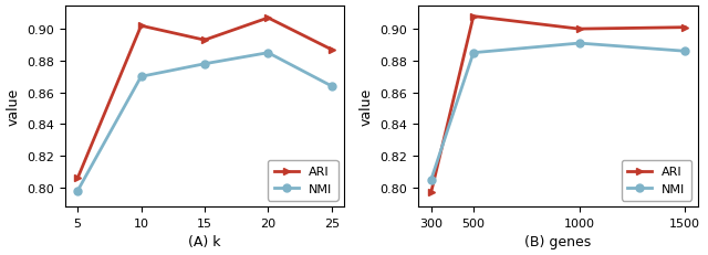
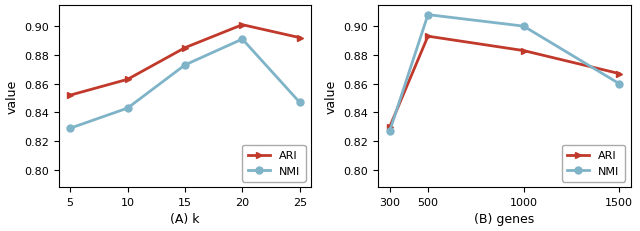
ARI/5: 0.806 -> 0.852
NMI/5: 0.798 -> 0.829
ARI/10: 0.902 -> 0.863
NMI/10: 0.870 -> 0.843
ARI/15: 0.893 -> 0.885
NMI/15: 0.878 -> 0.873
ARI/20: 0.907 -> 0.901
NMI/20: 0.885 -> 0.891
ARI/25: 0.887 -> 0.892
NMI/25: 0.864 -> 0.847
ARI/300: 0.797 -> 0.830
NMI/300: 0.805 -> 0.827
ARI/500: 0.908 -> 0.893
NMI/500: 0.885 -> 0.908
ARI/1000: 0.900 -> 0.883
NMI/1000: 0.891 -> 0.900
ARI/1500: 0.901 -> 0.867
NMI/1500: 0.886 -> 0.860
